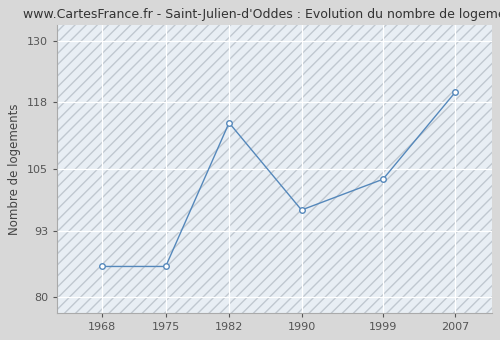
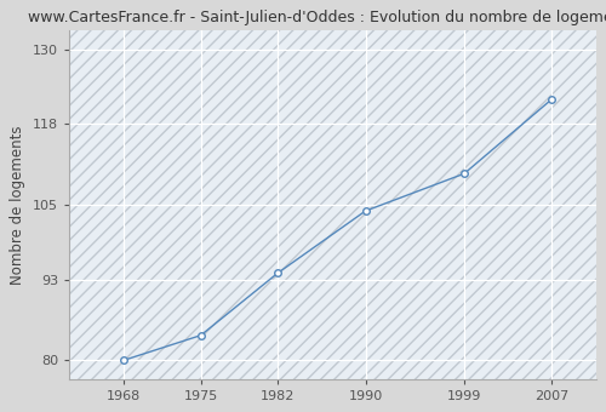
1968: 86 -> 80
1975: 86 -> 84
1982: 114 -> 94
1990: 97 -> 104
1999: 103 -> 110
2007: 120 -> 122
